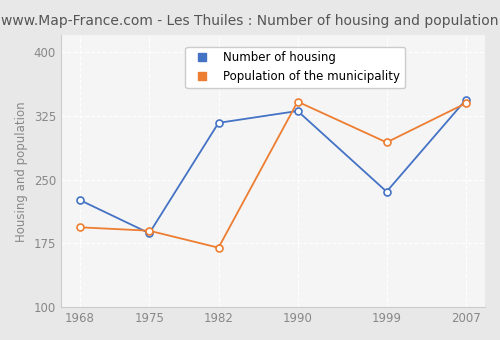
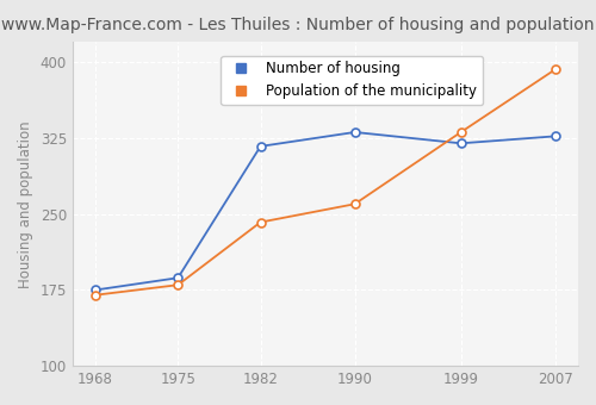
Number of housing/1968: 226 -> 175
Population of the municipality/1968: 194 -> 170
Population of the municipality/1975: 190 -> 180
Population of the municipality/1982: 170 -> 242
Population of the municipality/1990: 342 -> 260
Number of housing/1999: 236 -> 320
Population of the municipality/1999: 294 -> 331
Number of housing/2007: 344 -> 327
Population of the municipality/2007: 340 -> 393
